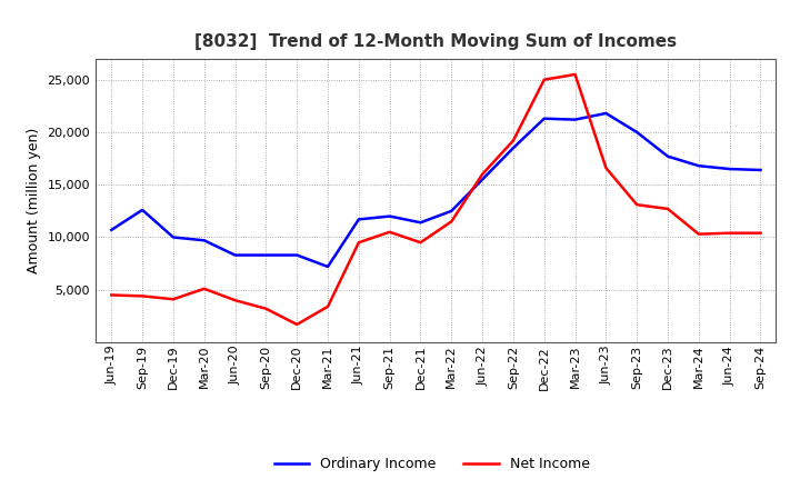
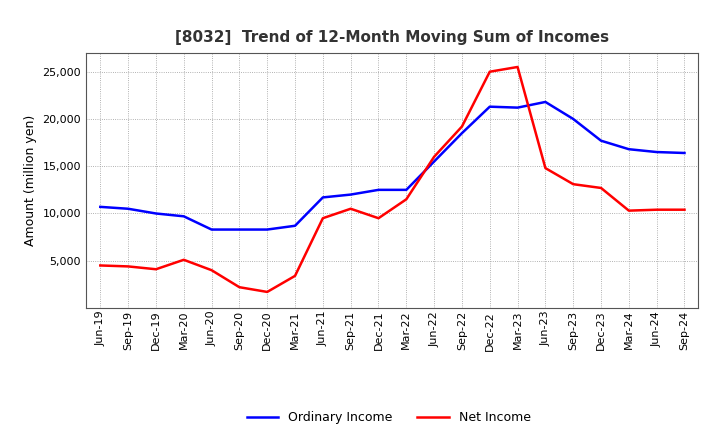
Ordinary Income/Sep-19: 12,600 -> 10,500
Net Income/Sep-20: 3,200 -> 2,200
Ordinary Income/Mar-21: 7,200 -> 8,700
Ordinary Income/Dec-21: 11,400 -> 12,500
Net Income/Jun-23: 16,600 -> 14,800
